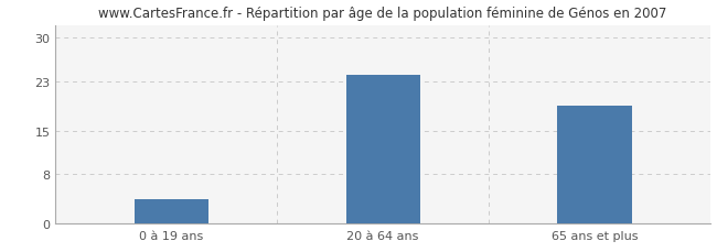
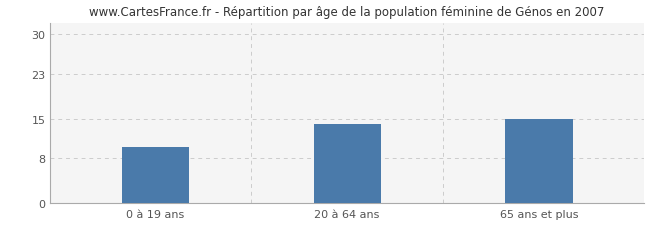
0 à 19 ans: 4 -> 10
20 à 64 ans: 24 -> 14
65 ans et plus: 19 -> 15
